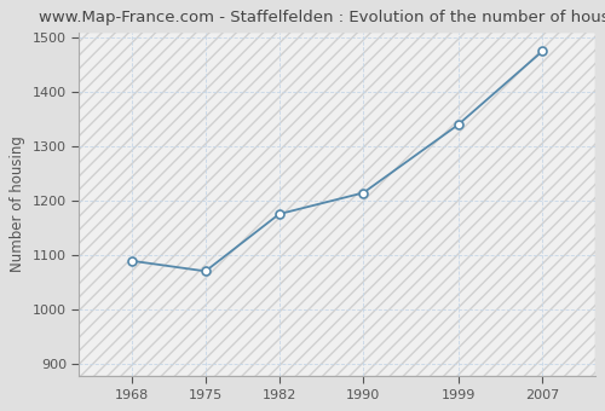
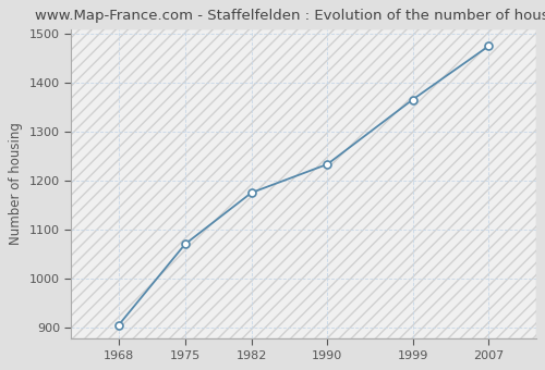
1968: 1090 -> 906
1990: 1215 -> 1234
1999: 1340 -> 1366
